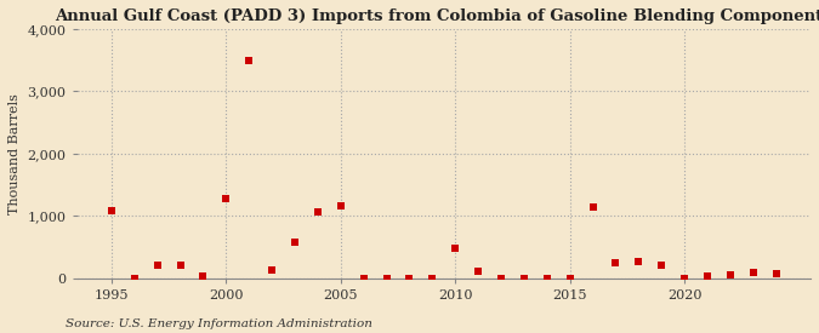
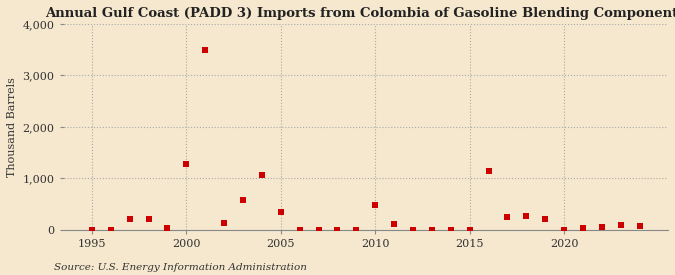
1995: 1,080 -> 0
2005: 1,160 -> 340
